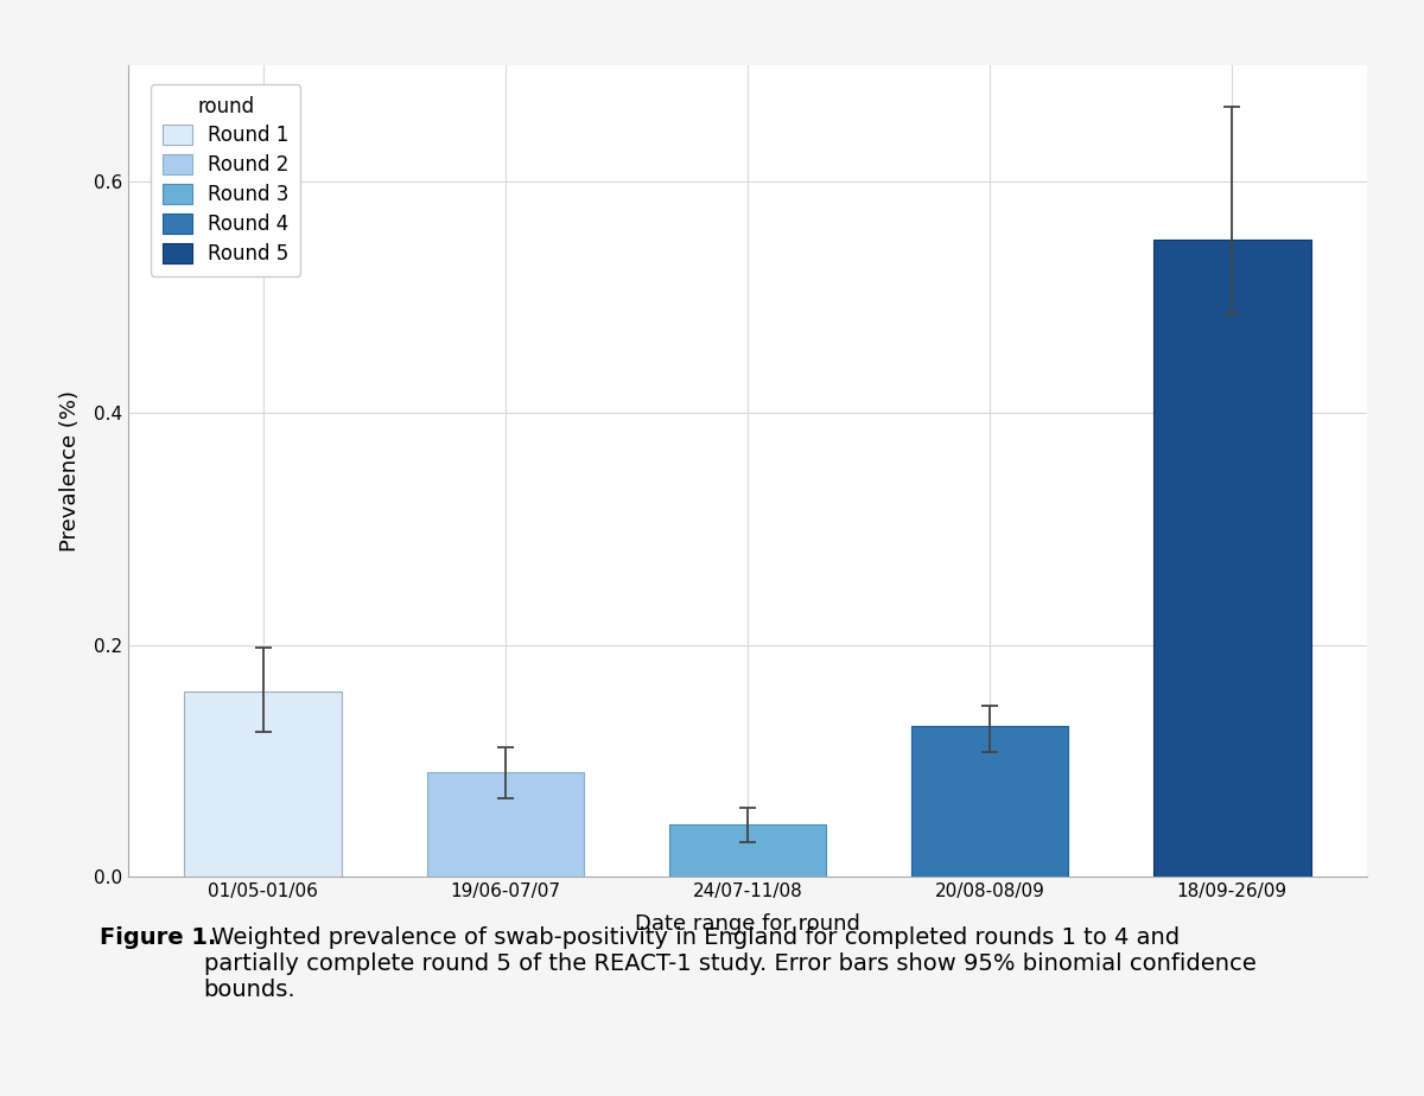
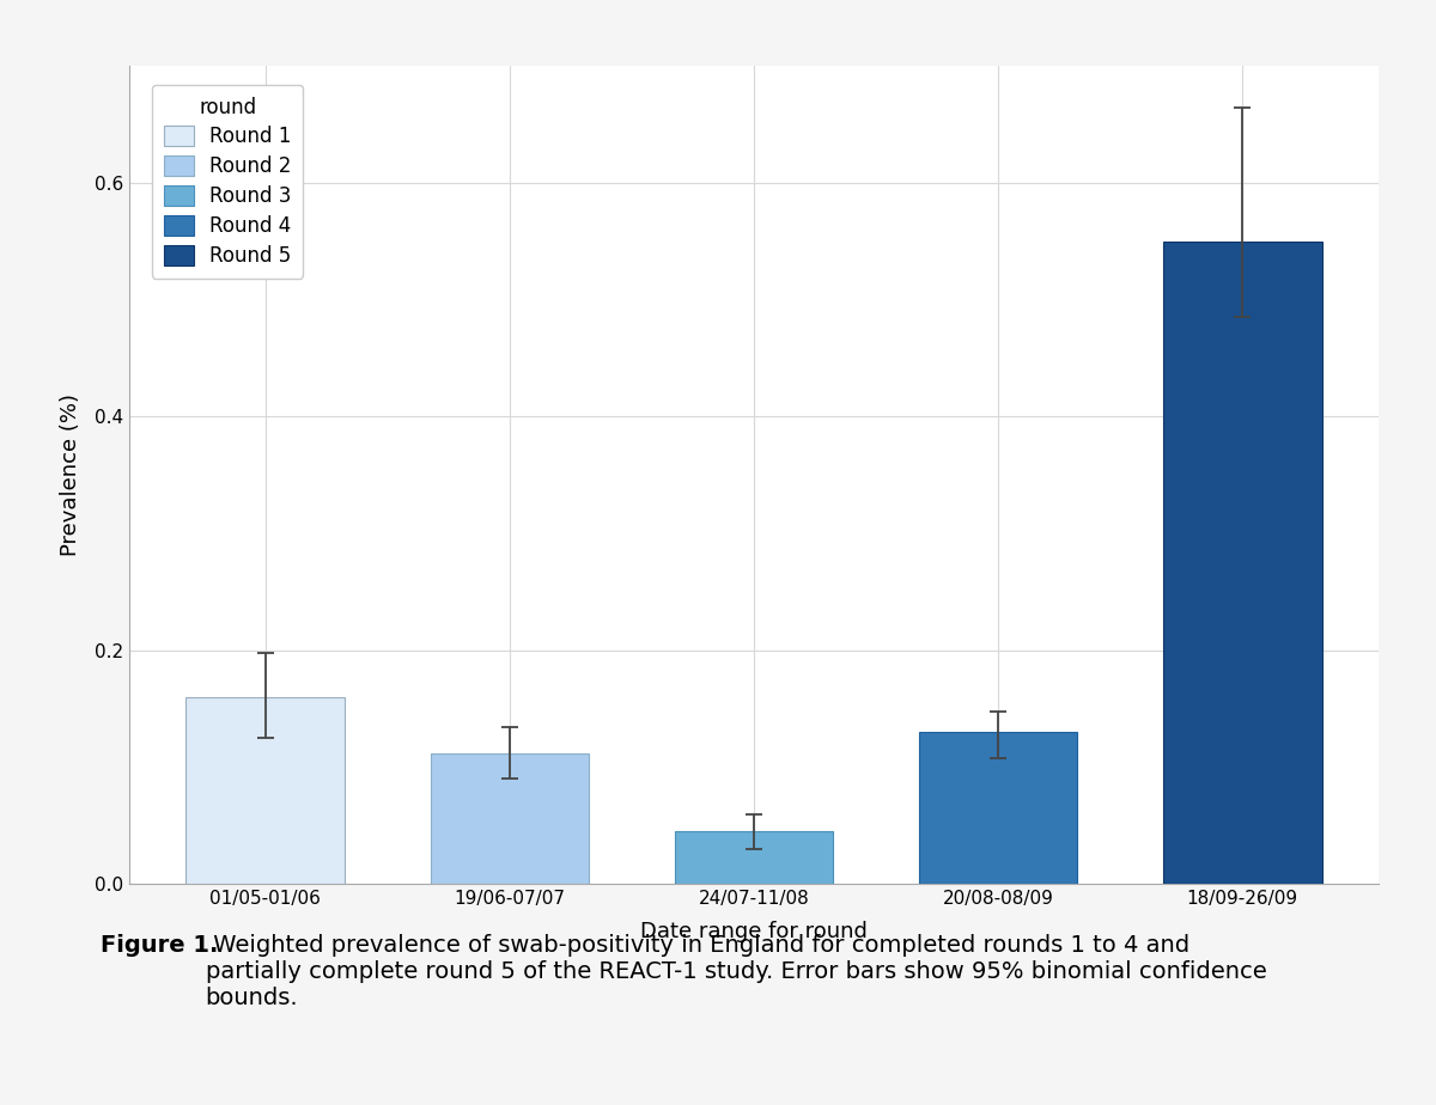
19/06-07/07: 0.090 -> 0.112
